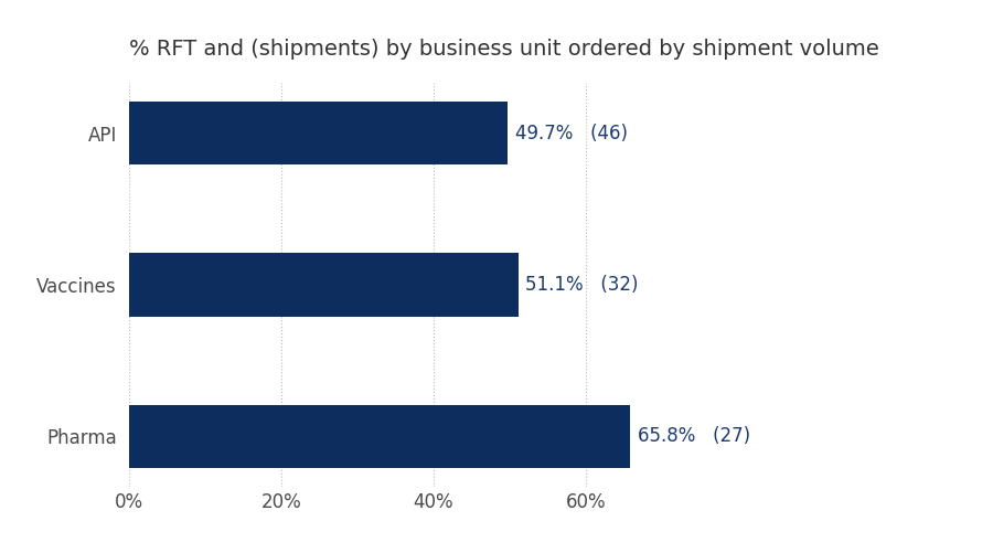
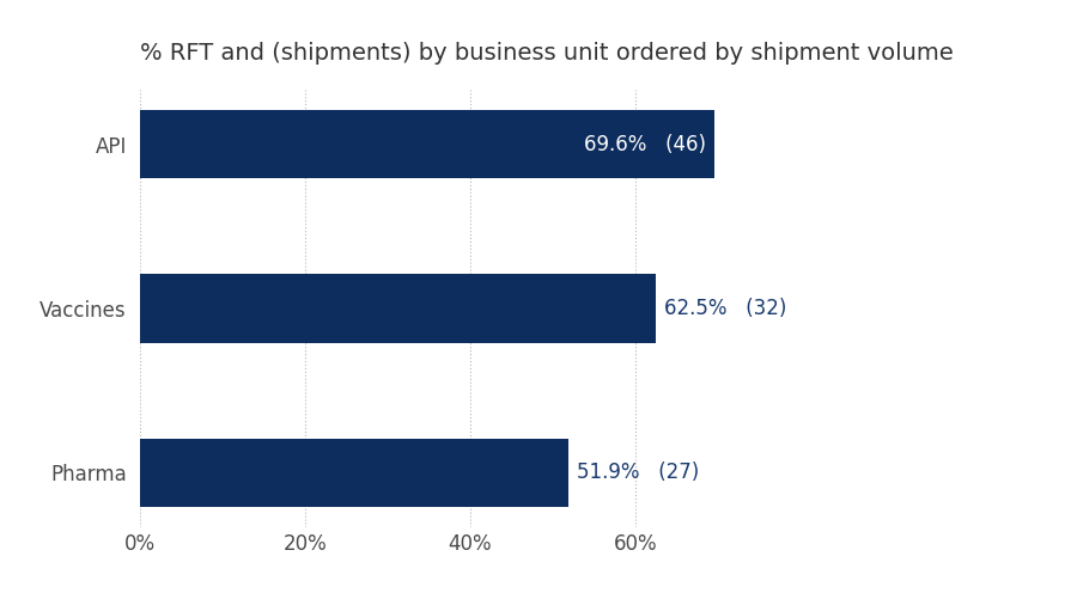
API: 49.7% -> 69.6%
Vaccines: 51.1% -> 62.5%
Pharma: 65.8% -> 51.9%
